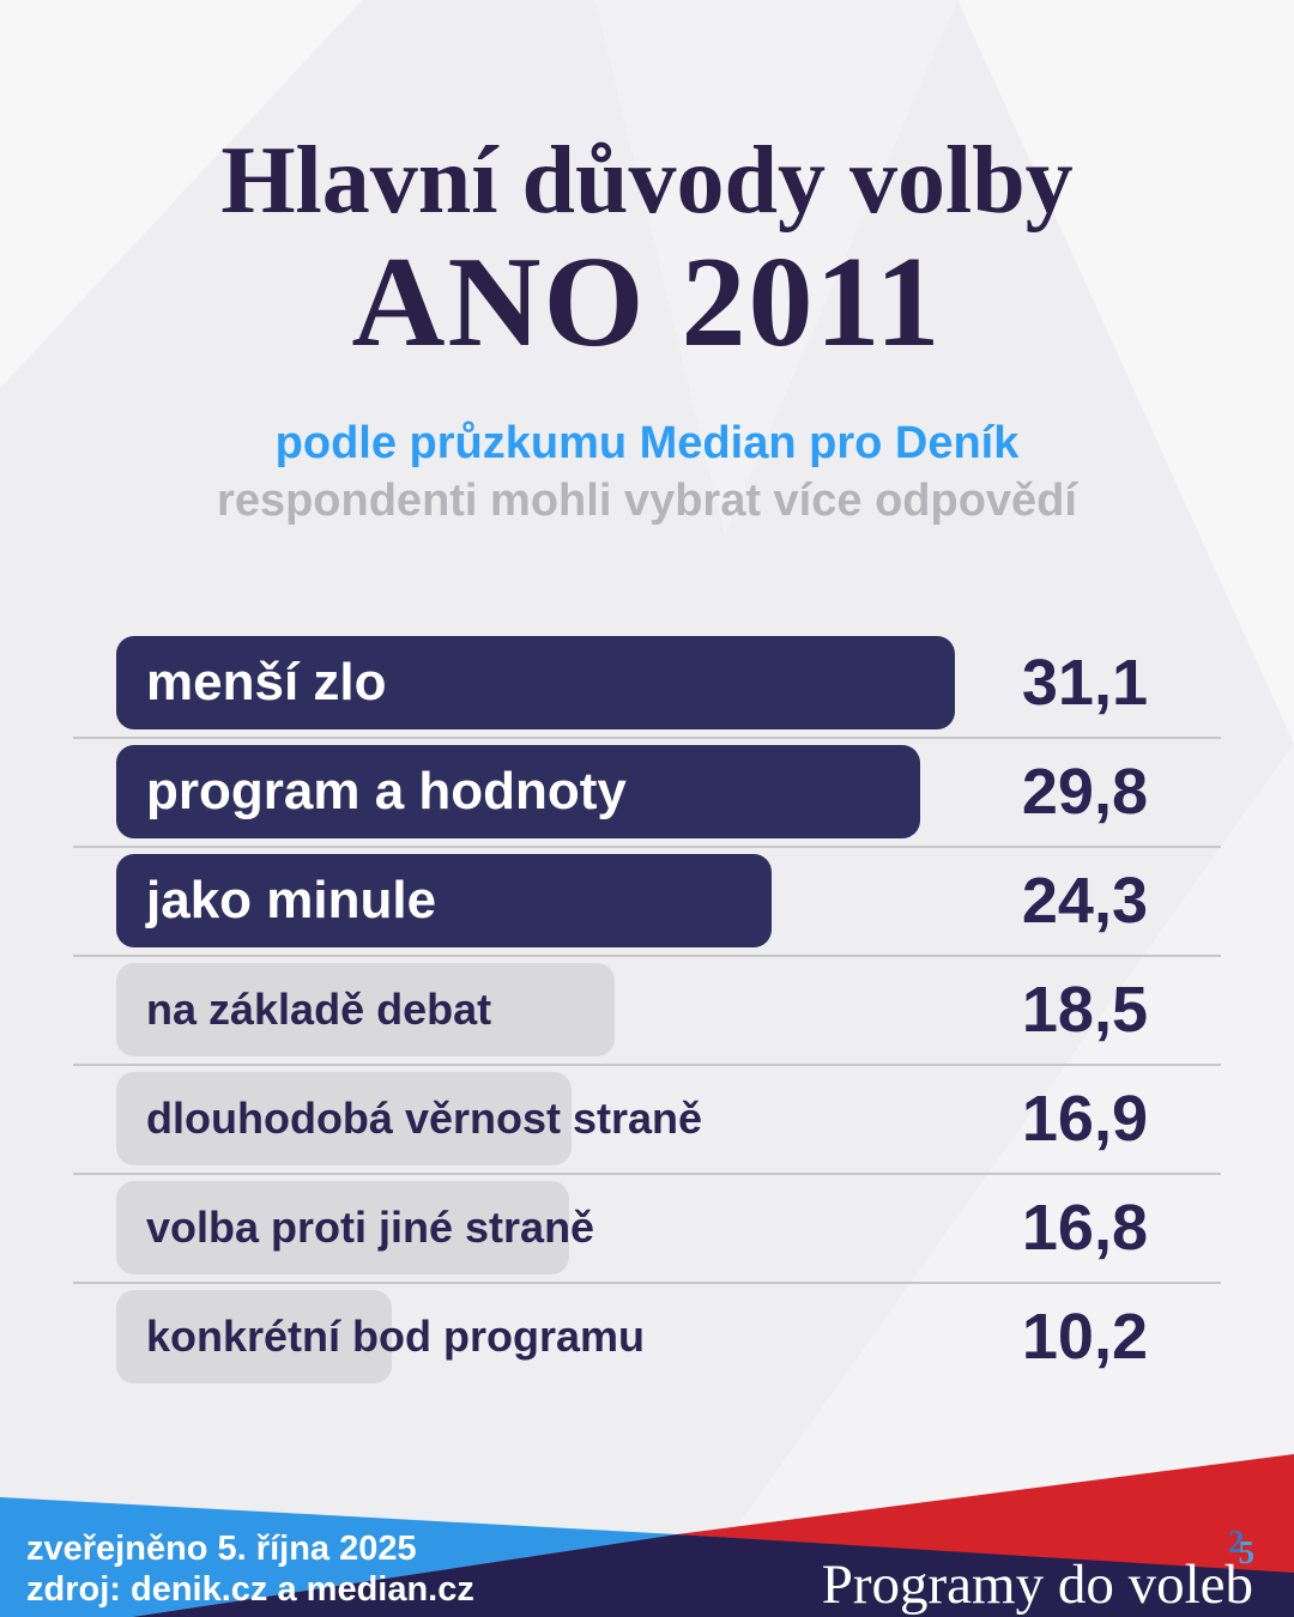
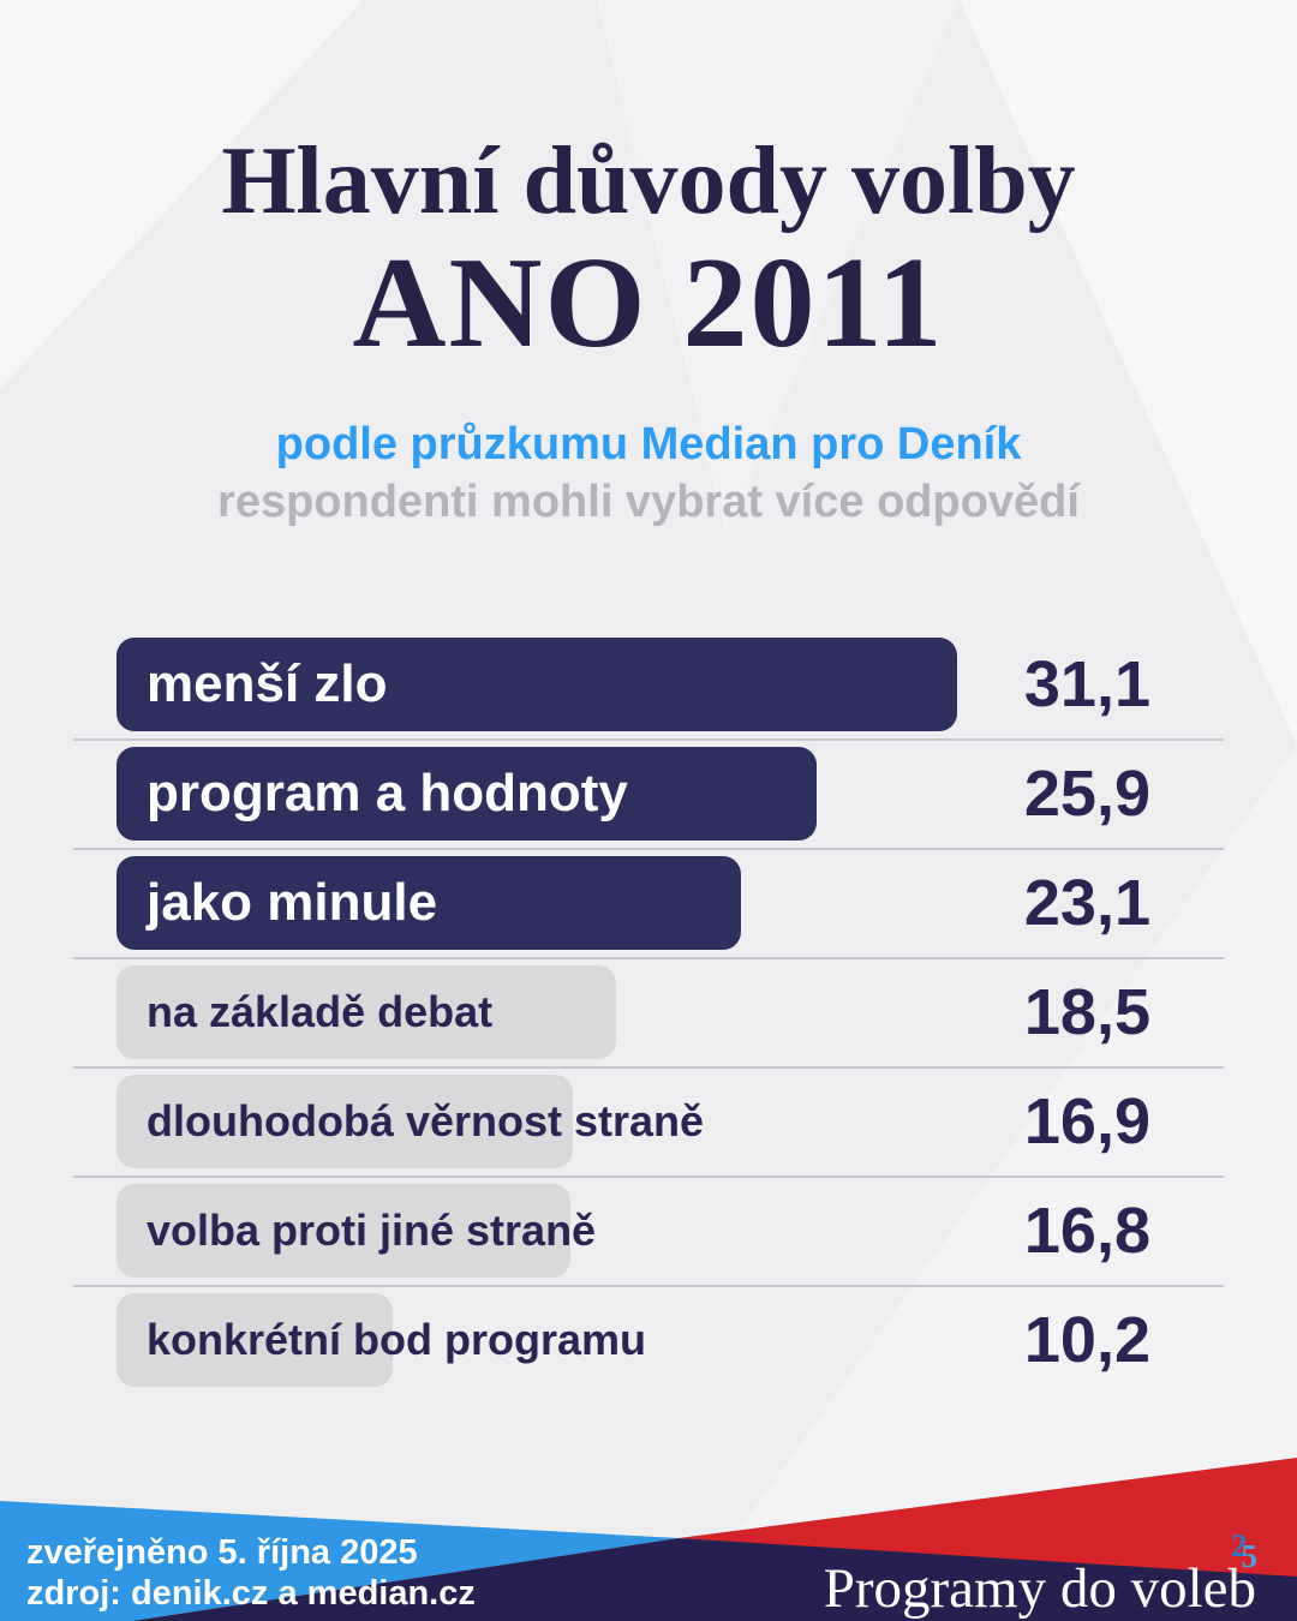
program a hodnoty: 29,8 -> 25,9
jako minule: 24,3 -> 23,1
